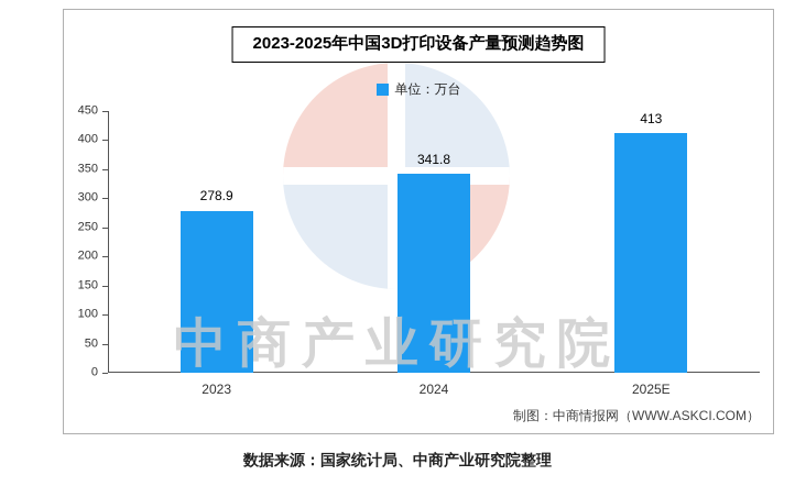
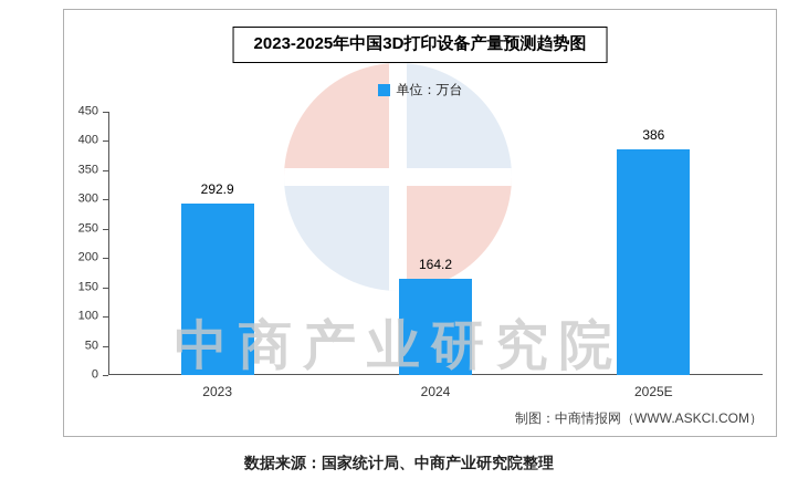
2023: 278.9 -> 292.9
2024: 341.8 -> 164.2
2025E: 413 -> 386
